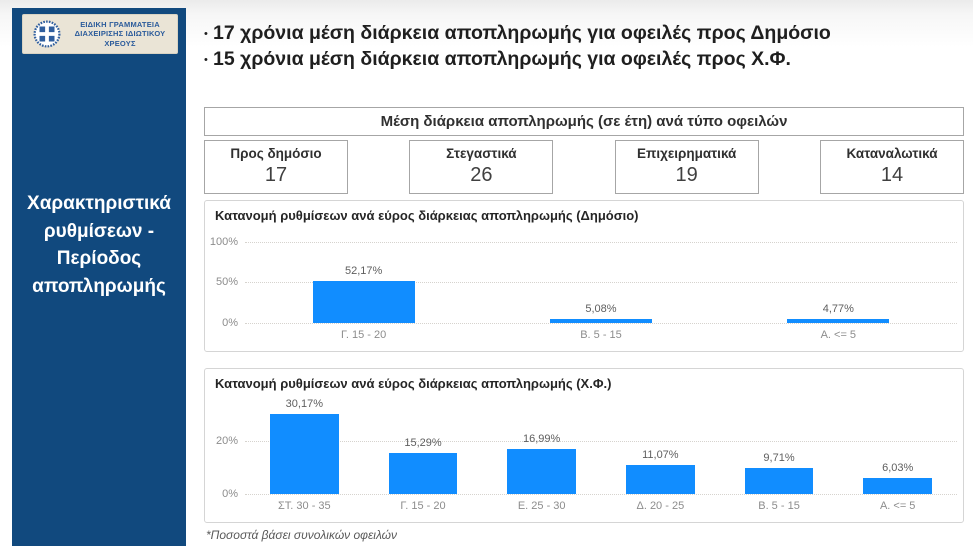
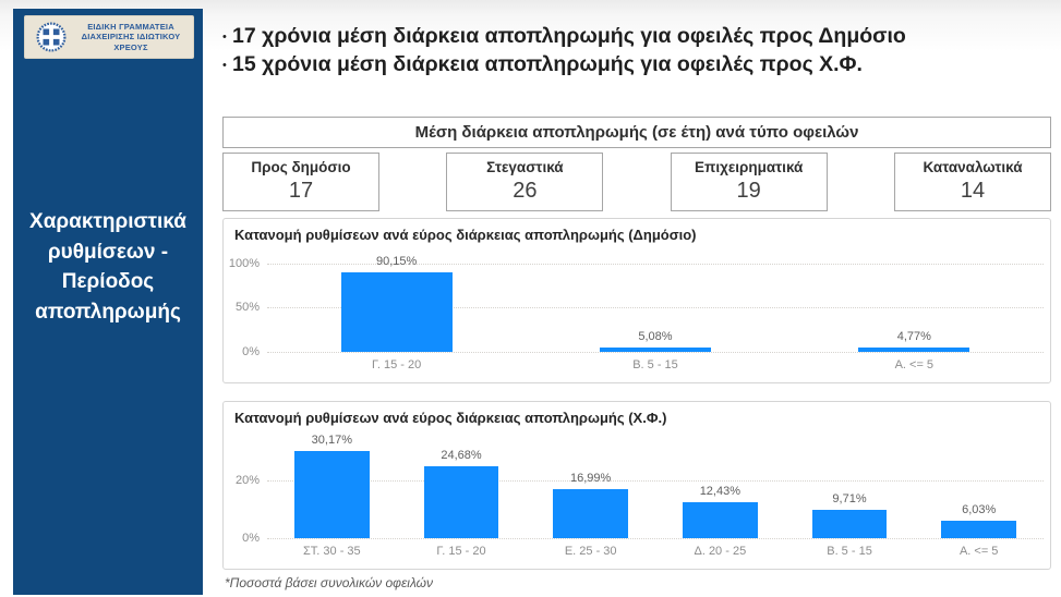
Κατανομή ρυθμίσεων ανά εύρος διάρκειας αποπληρωμής (Δημόσιο)/Γ. 15 - 20: 52,17% -> 90,15%
Κατανομή ρυθμίσεων ανά εύρος διάρκειας αποπληρωμής (Χ.Φ.)/Γ. 15 - 20: 15,29% -> 24,68%
Κατανομή ρυθμίσεων ανά εύρος διάρκειας αποπληρωμής (Χ.Φ.)/Δ. 20 - 25: 11,07% -> 12,43%
